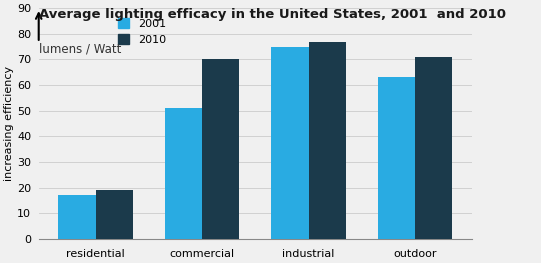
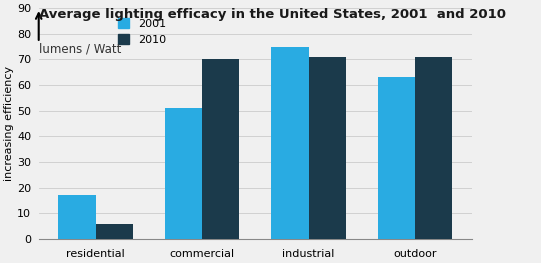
2010/residential: 19 -> 6
2010/industrial: 77 -> 71
